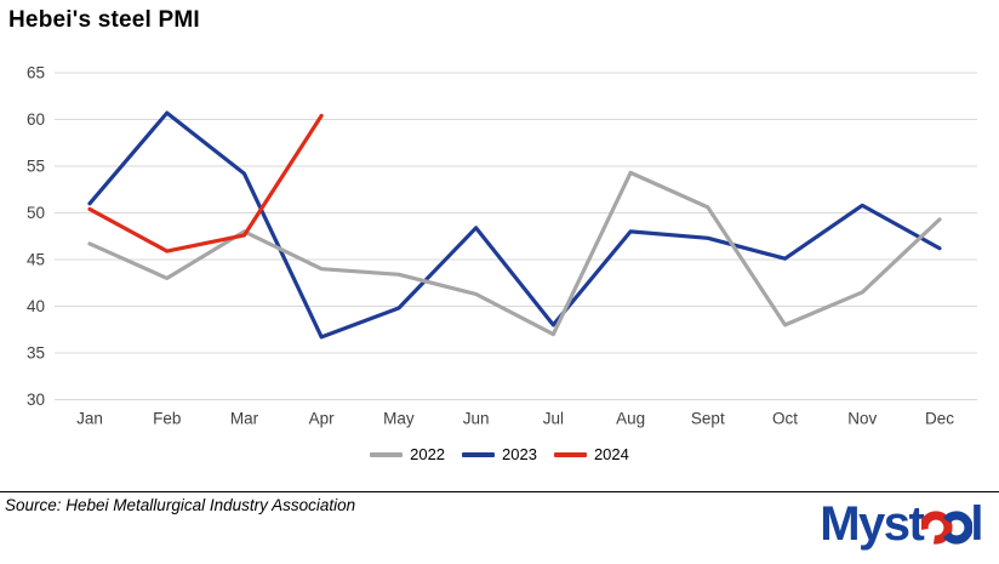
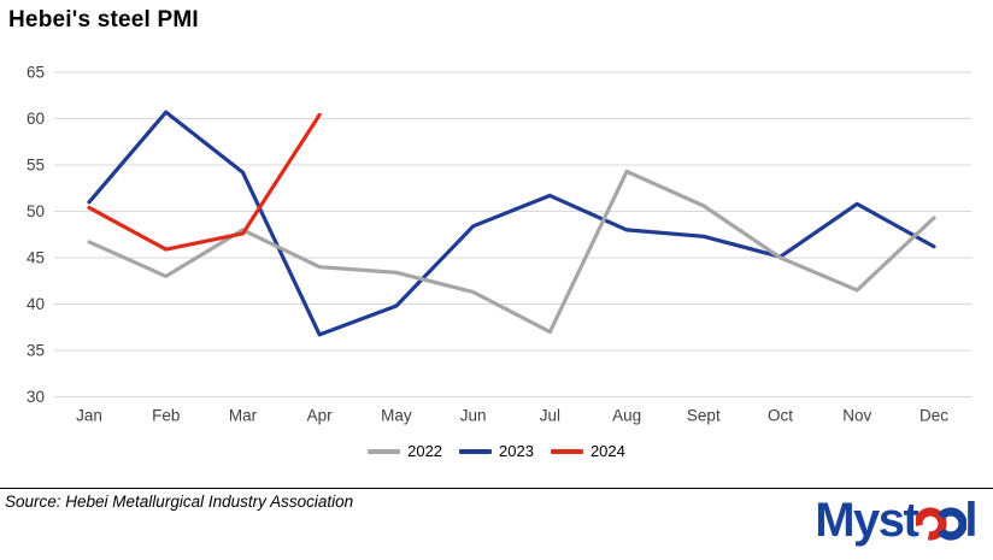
2023/Jul: 38 -> 52
2022/Oct: 38 -> 45
